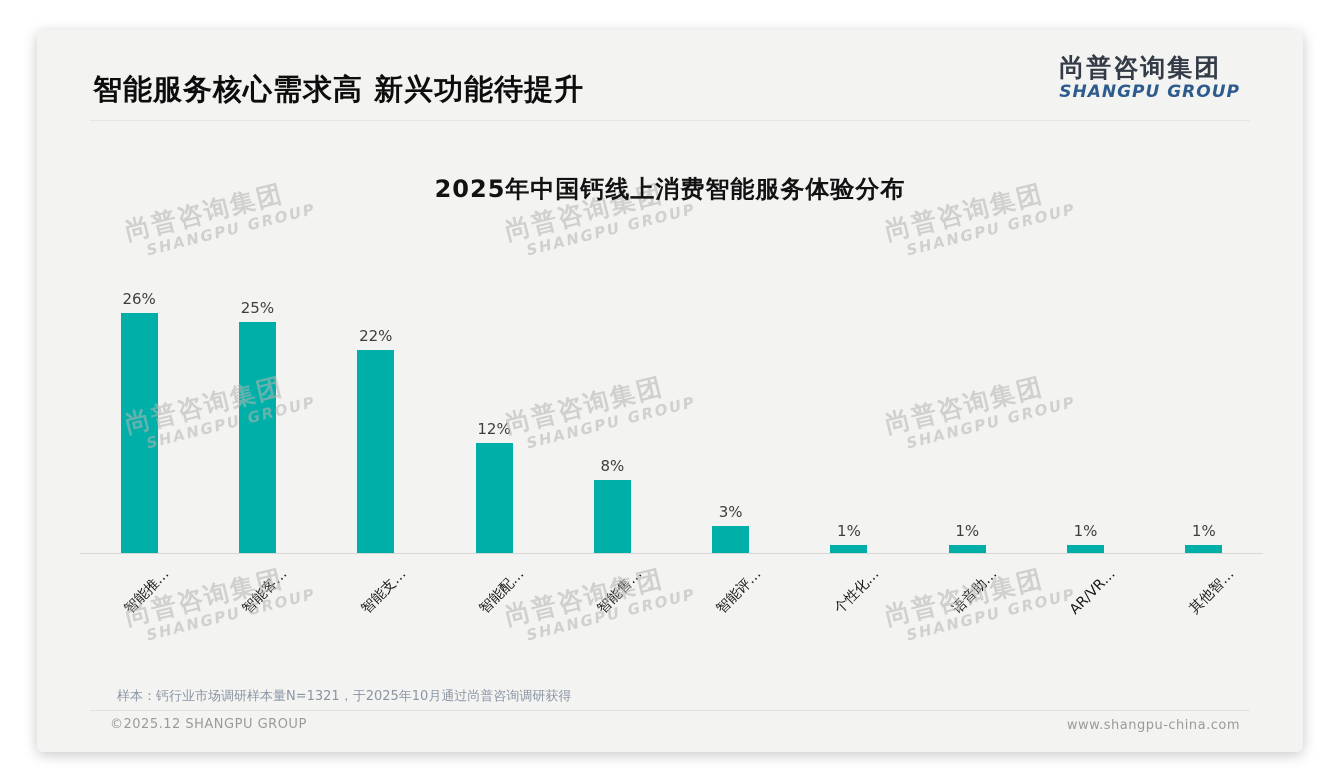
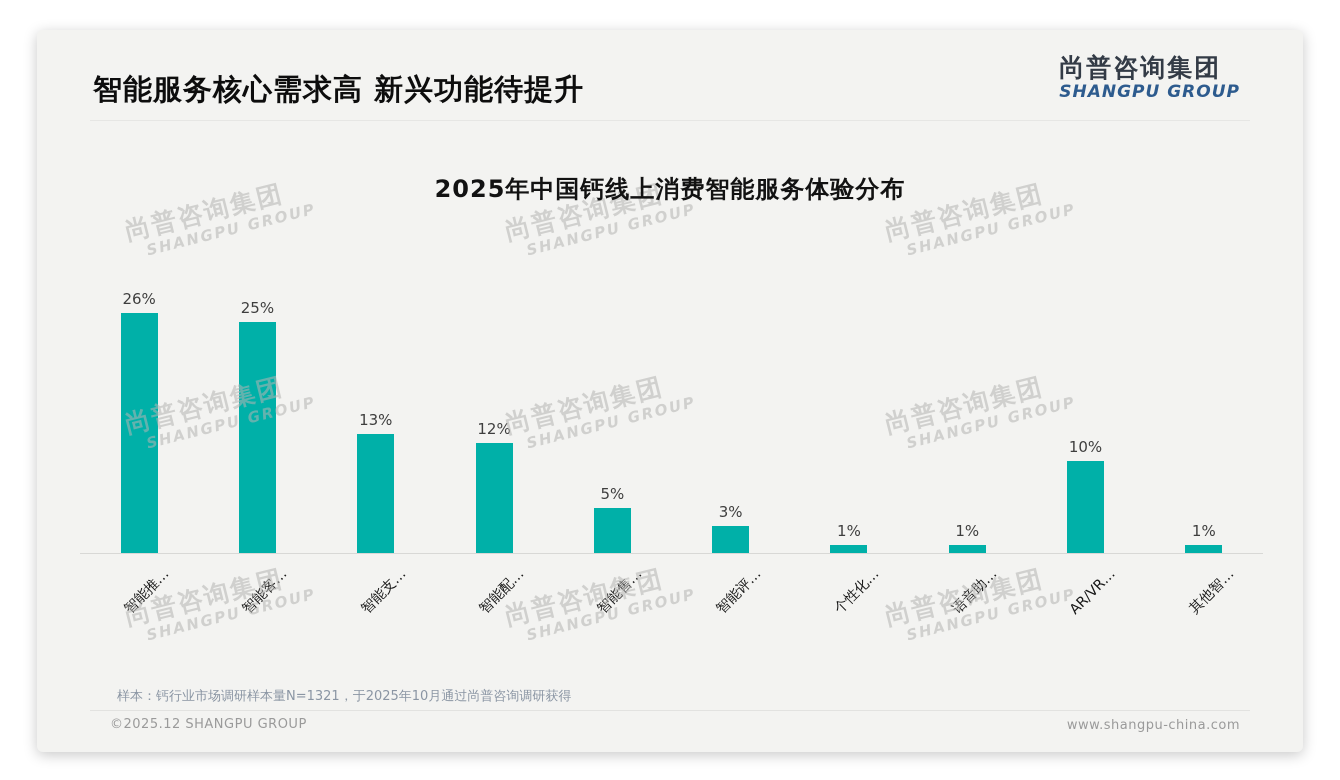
智能支…: 22% -> 13%
智能售…: 8% -> 5%
AR/VR…: 1% -> 10%
